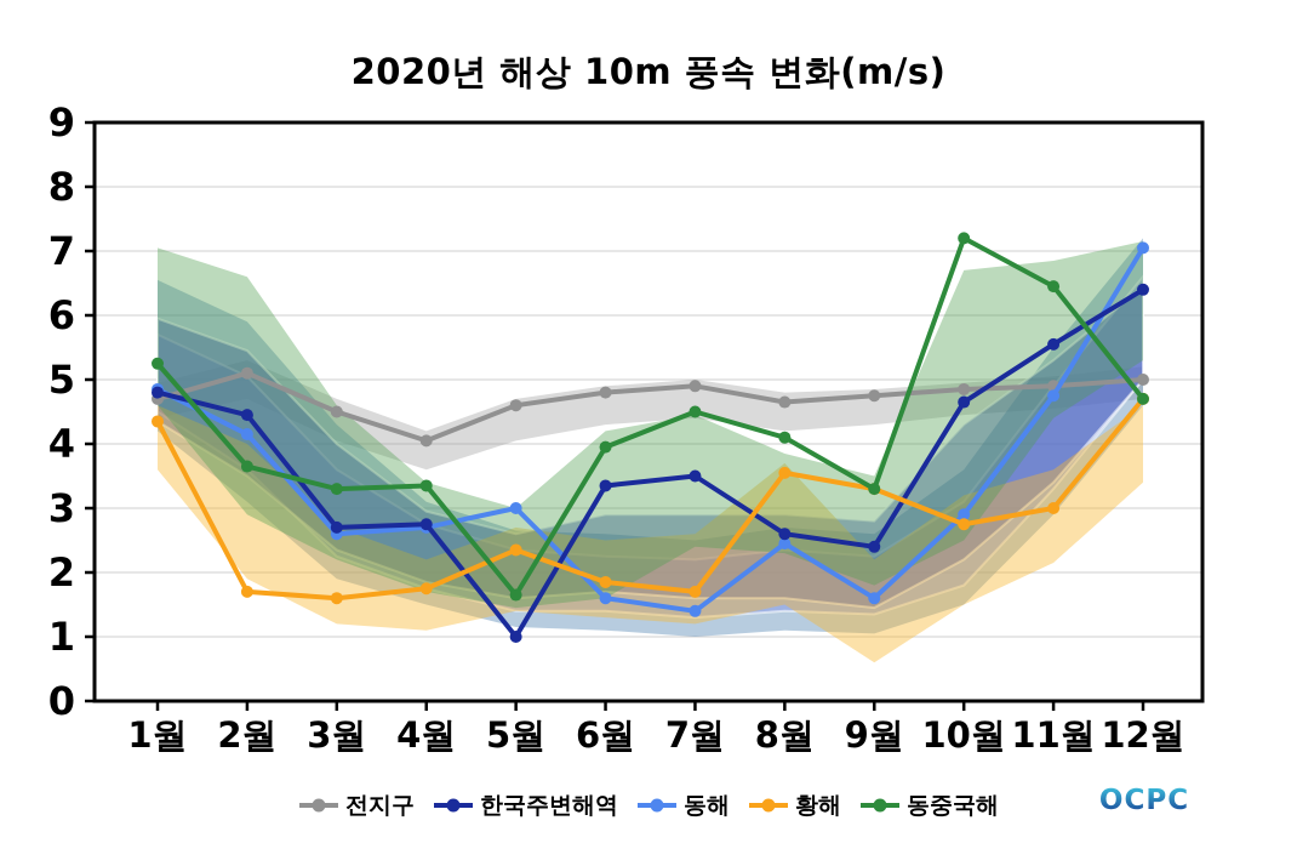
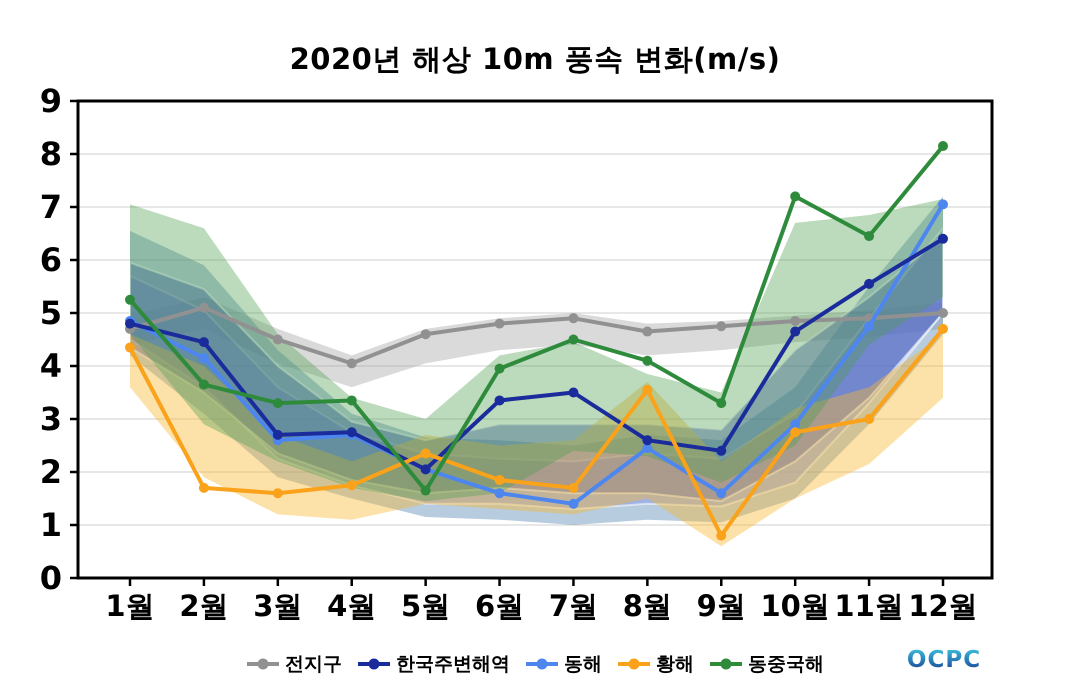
한국주변해역/5월: 1.0 -> 2.0
동해/5월: 3.0 -> 2.0
황해/9월: 3.3 -> 0.8
동중국해/12월: 4.7 -> 8.2
